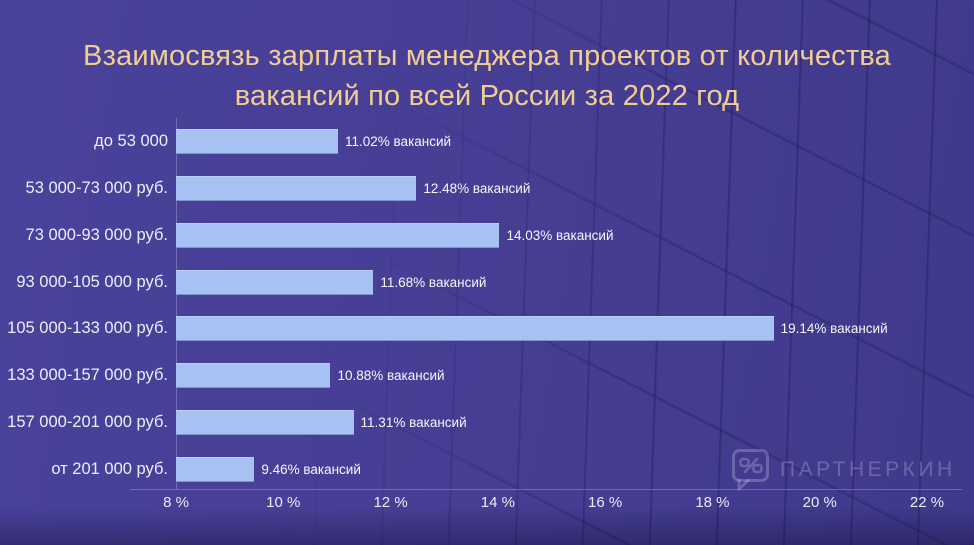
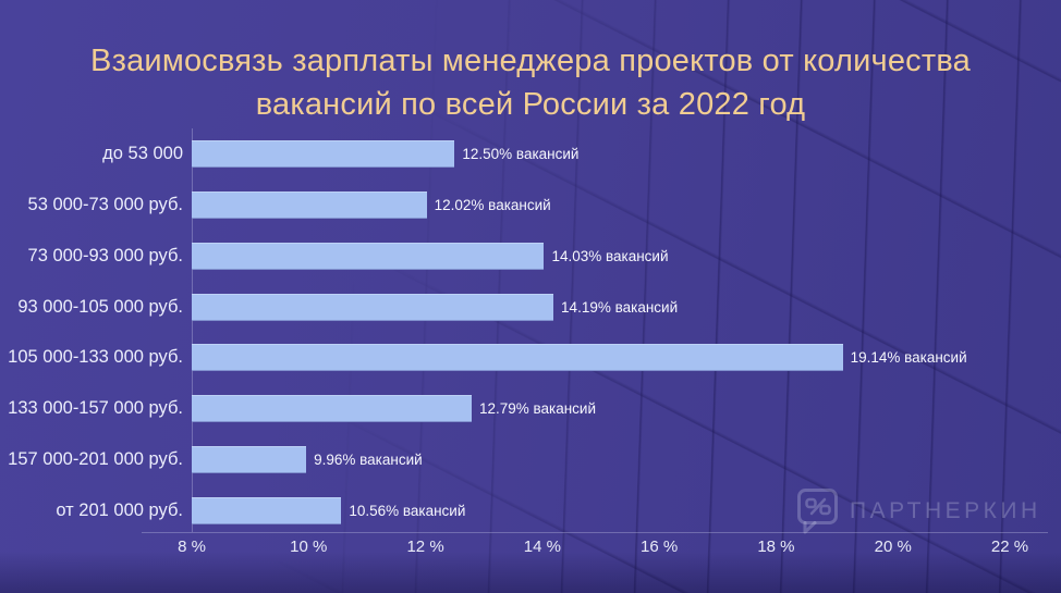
до 53 000: 11.02% -> 12.50%
53 000-73 000 руб.: 12.48% -> 12.02%
93 000-105 000 руб.: 11.68% -> 14.19%
133 000-157 000 руб.: 10.88% -> 12.79%
157 000-201 000 руб.: 11.31% -> 9.96%
от 201 000 руб.: 9.46% -> 10.56%
